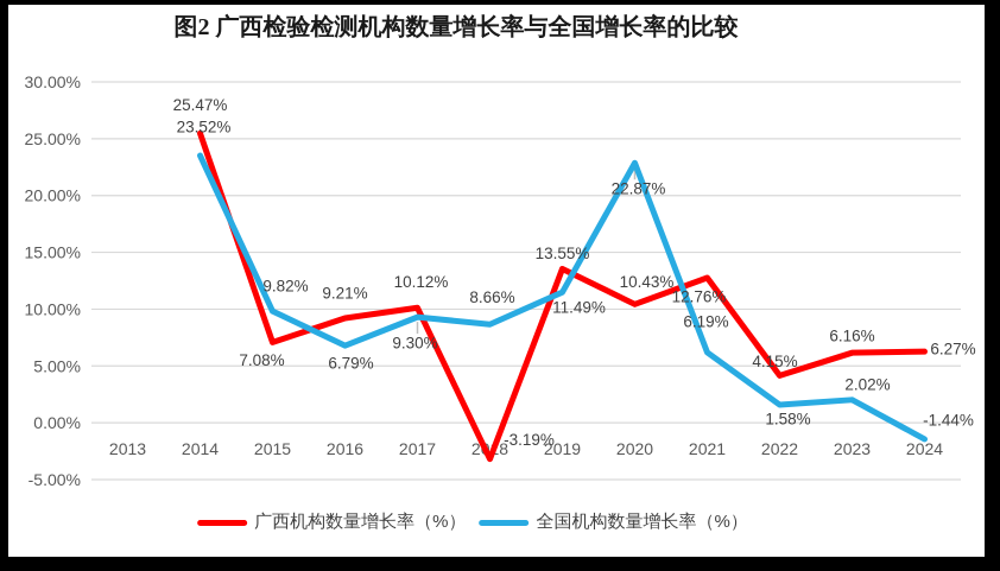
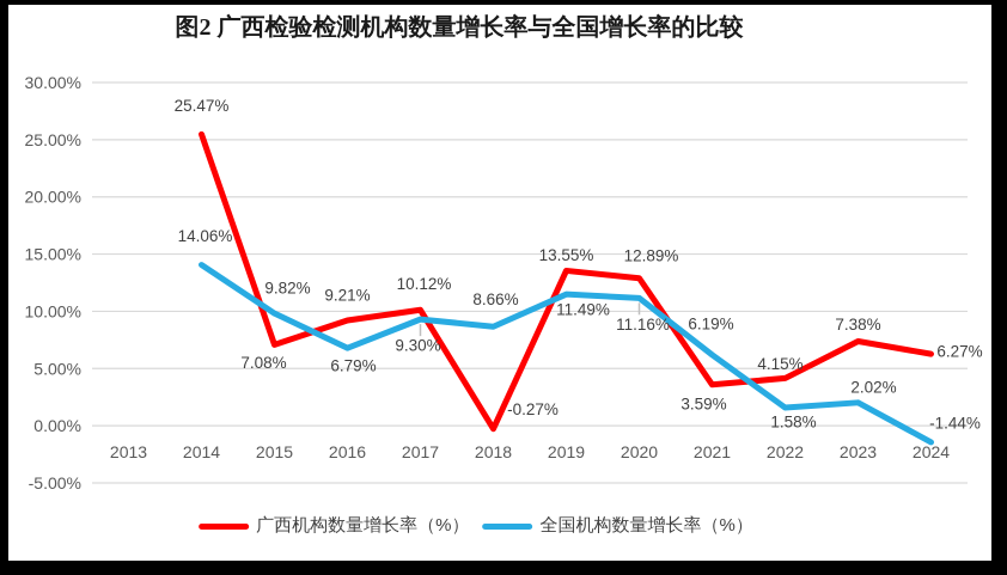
全国机构数量增长率（%）/2014: 23.52% -> 14.06%
广西机构数量增长率（%）/2018: -3.19% -> -0.27%
广西机构数量增长率（%）/2020: 10.43% -> 12.89%
全国机构数量增长率（%）/2020: 22.87% -> 11.16%
广西机构数量增长率（%）/2021: 12.76% -> 3.59%
广西机构数量增长率（%）/2023: 6.16% -> 7.38%
